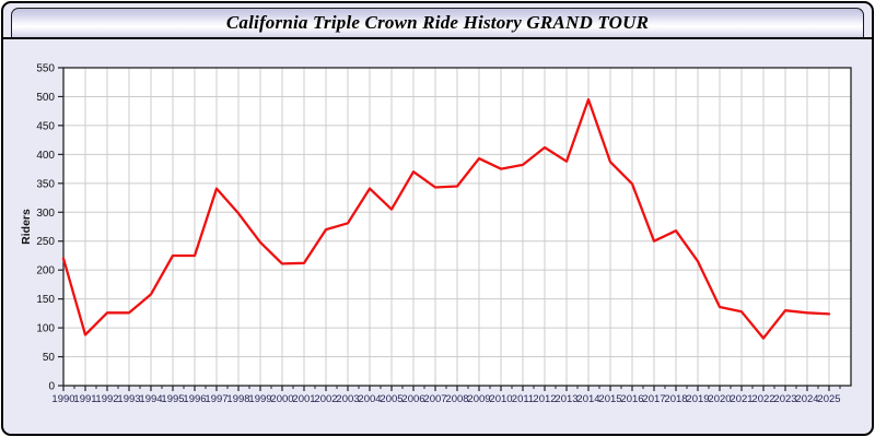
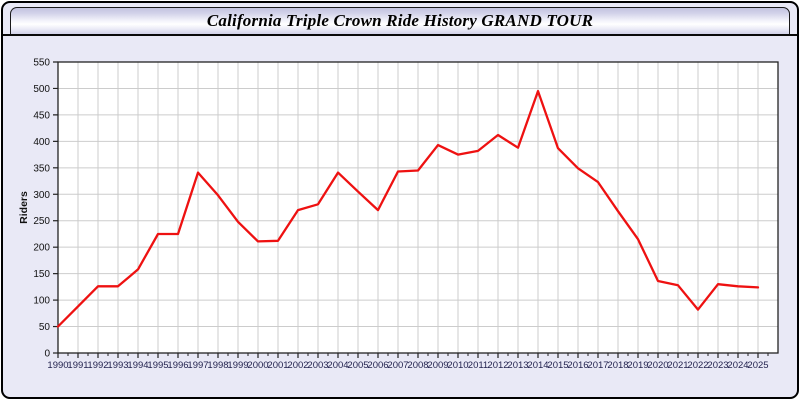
1990: 220 -> 50
2006: 370 -> 270
2017: 250 -> 320
